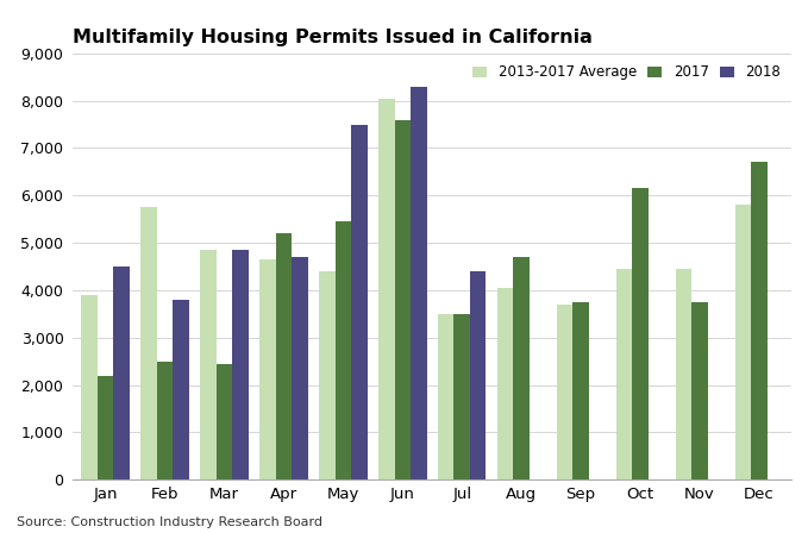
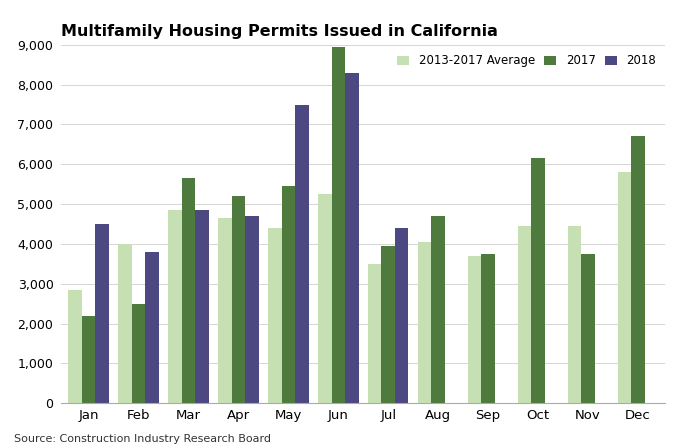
2013-2017 Average/Jan: 3,900 -> 2,850
2013-2017 Average/Feb: 5,750 -> 4,000
2017/Mar: 2,450 -> 5,650
2013-2017 Average/Jun: 8,050 -> 5,250
2017/Jun: 7,600 -> 8,950
2017/Jul: 3,500 -> 3,950
